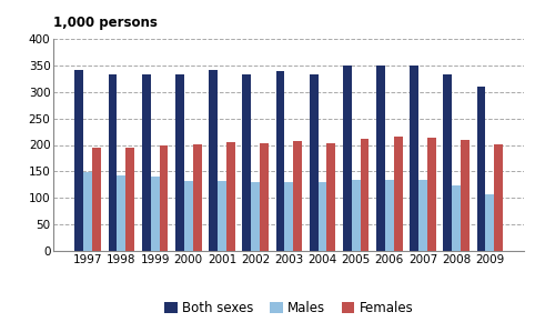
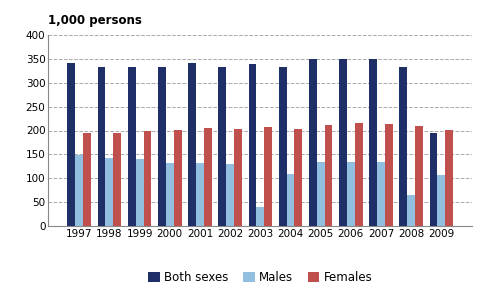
Males/2003: 130 -> 40
Males/2004: 130 -> 110
Males/2008: 123 -> 65
Both sexes/2009: 310 -> 195
